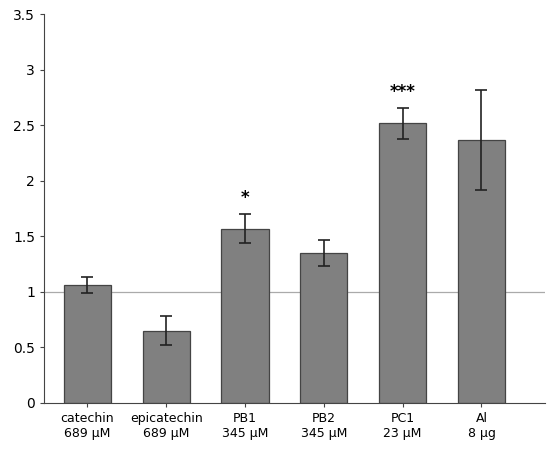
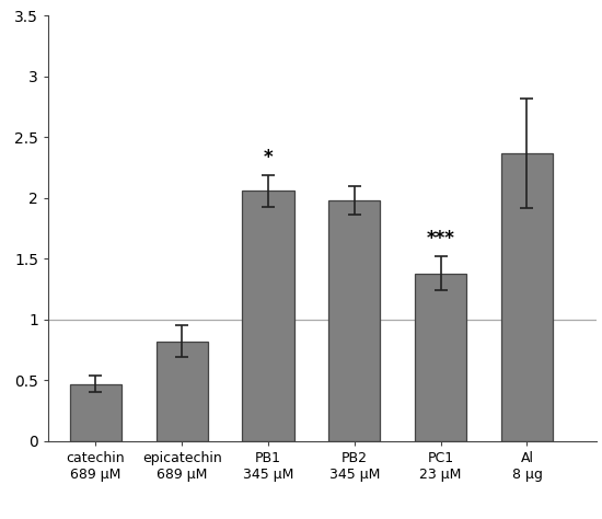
catechin 689 μM: 1.06 -> 0.47
epicatechin 689 μM: 0.65 -> 0.82
PB1 345 μM: 1.57 -> 2.06
PB2 345 μM: 1.35 -> 1.98
PC1 23 μM: 2.52 -> 1.38
